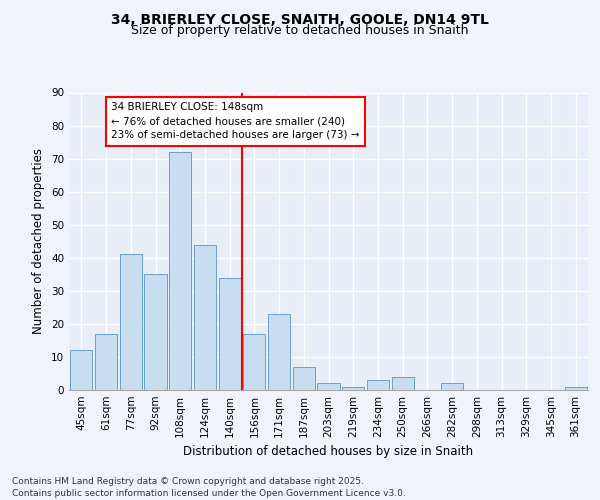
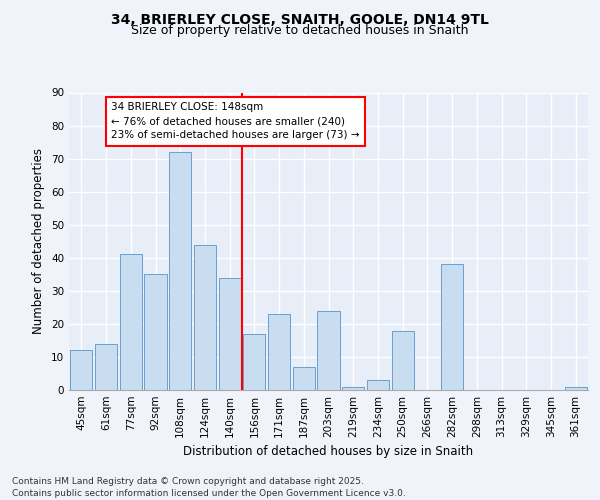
61sqm: 17 -> 14
203sqm: 2 -> 24
250sqm: 4 -> 18
282sqm: 2 -> 38
